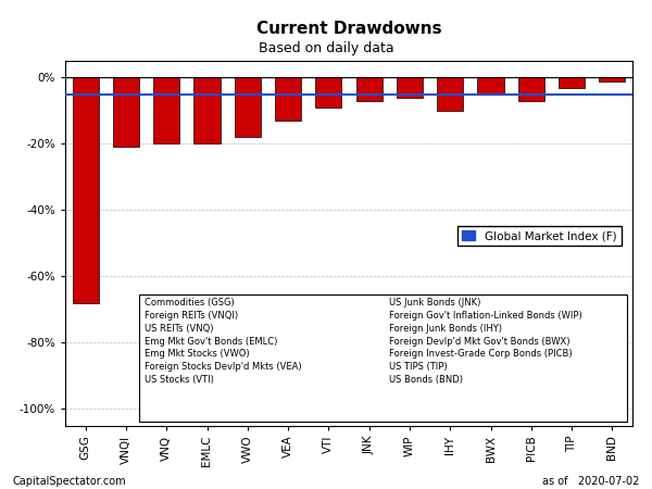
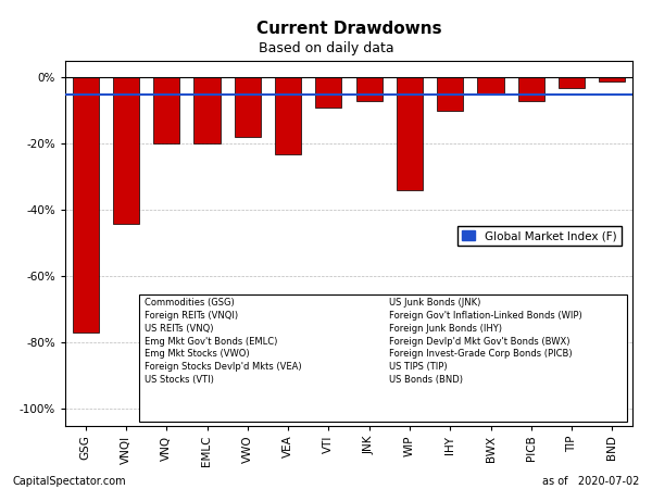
GSG: -68% -> -77%
VNQI: -21% -> -44%
VEA: -13% -> -23%
WIP: -6% -> -34%
